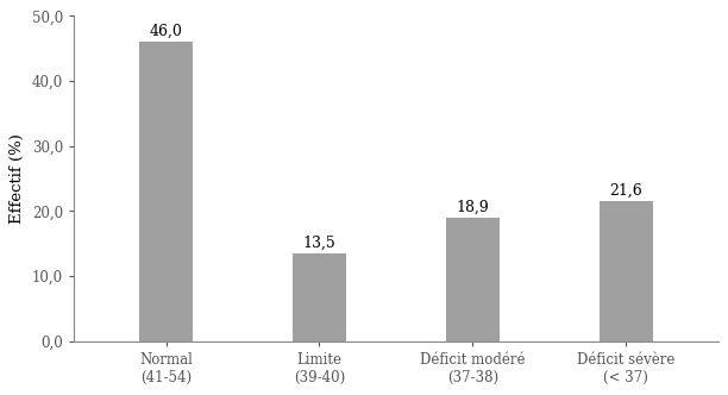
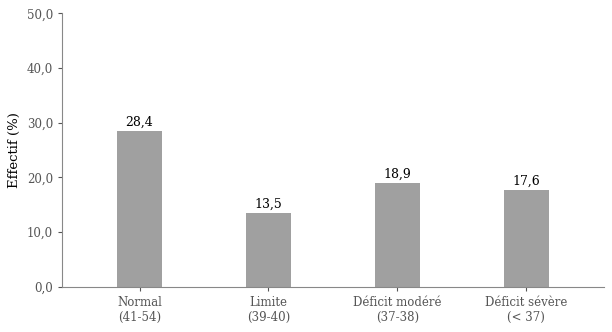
Normal (41-54): 46,0 -> 28,4
Déficit sévère (< 37): 21,6 -> 17,6
